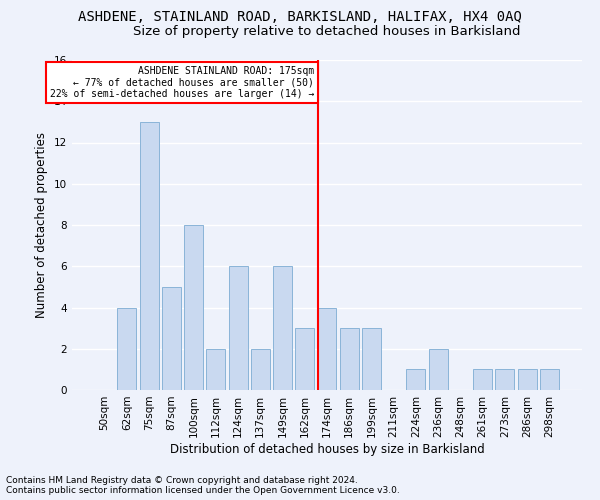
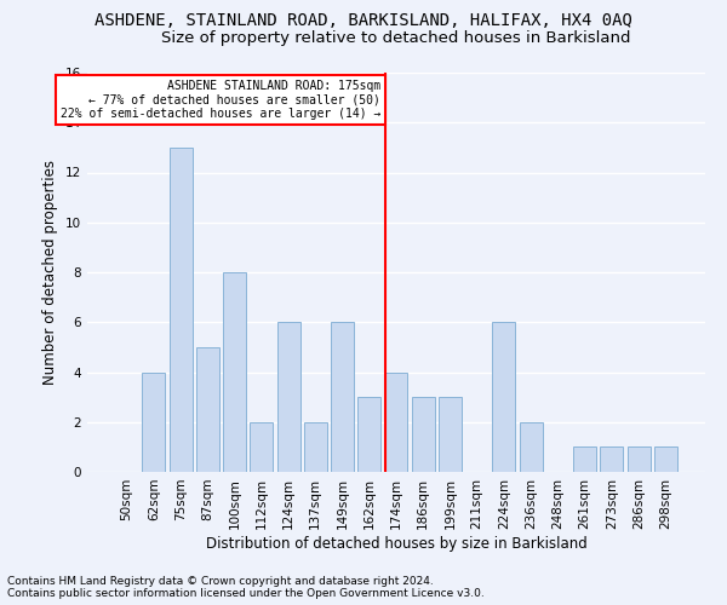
224sqm: 1 -> 6
